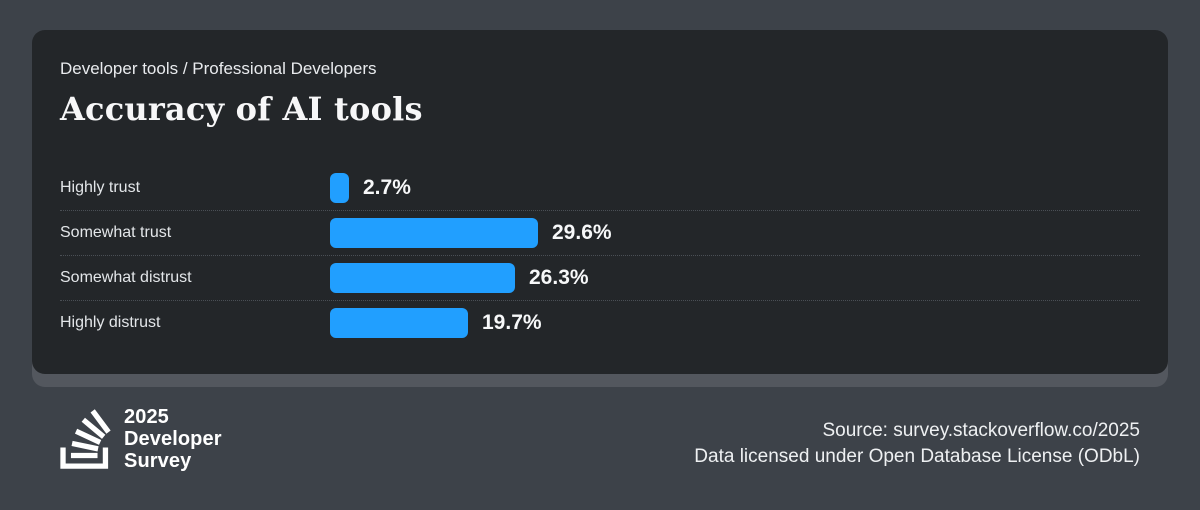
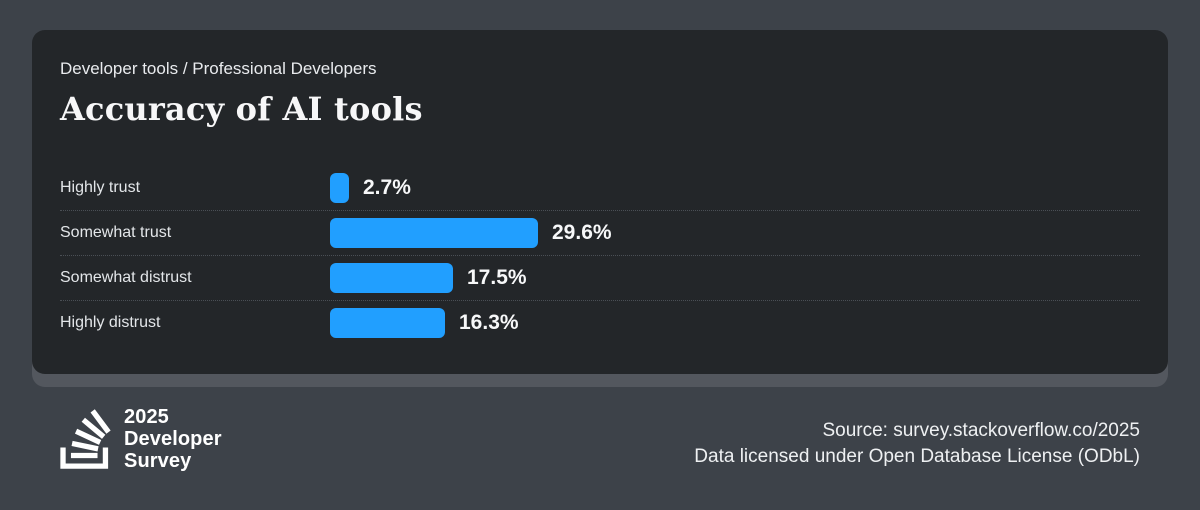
Somewhat distrust: 26.3% -> 17.5%
Highly distrust: 19.7% -> 16.3%
